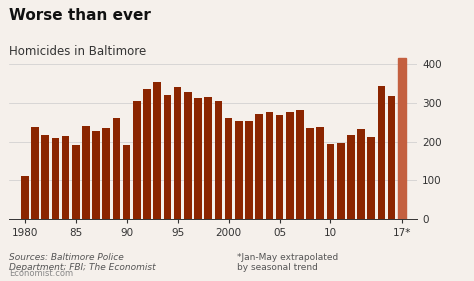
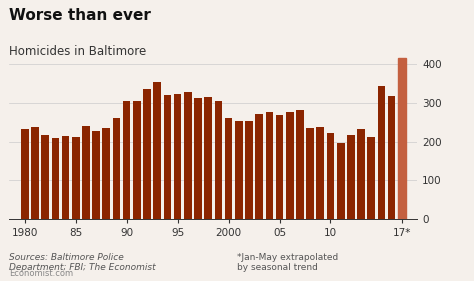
1980: 110 -> 233
85: 190 -> 213
90: 190 -> 305
95: 340 -> 323
10: 195 -> 223
